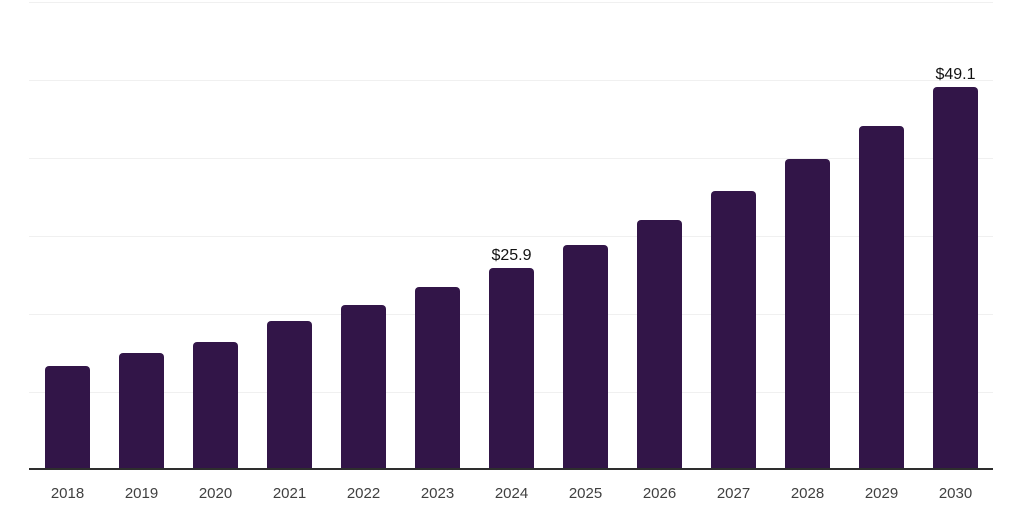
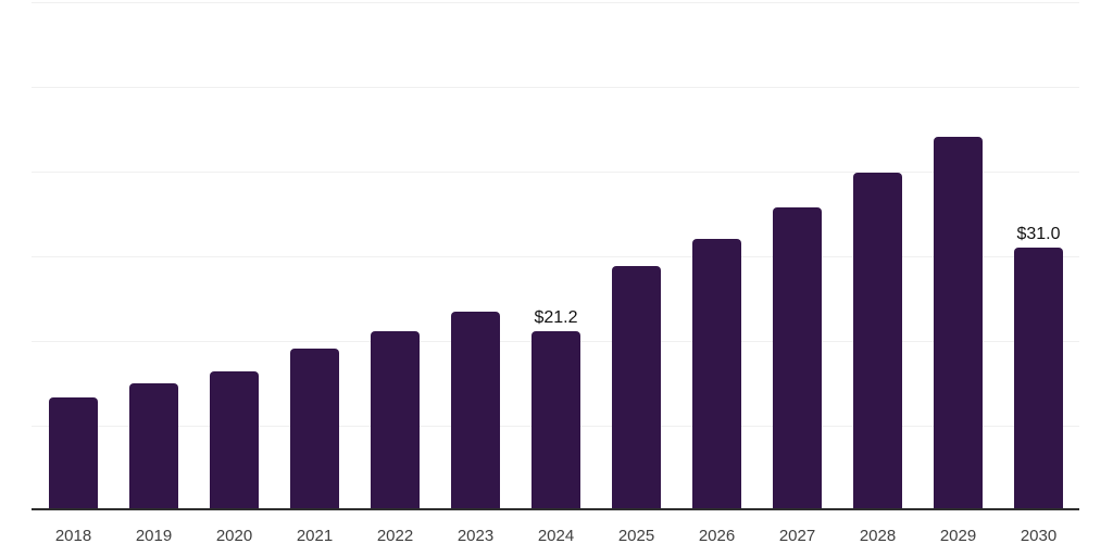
2024: $25.9 -> $21.2
2030: $49.1 -> $31.0
